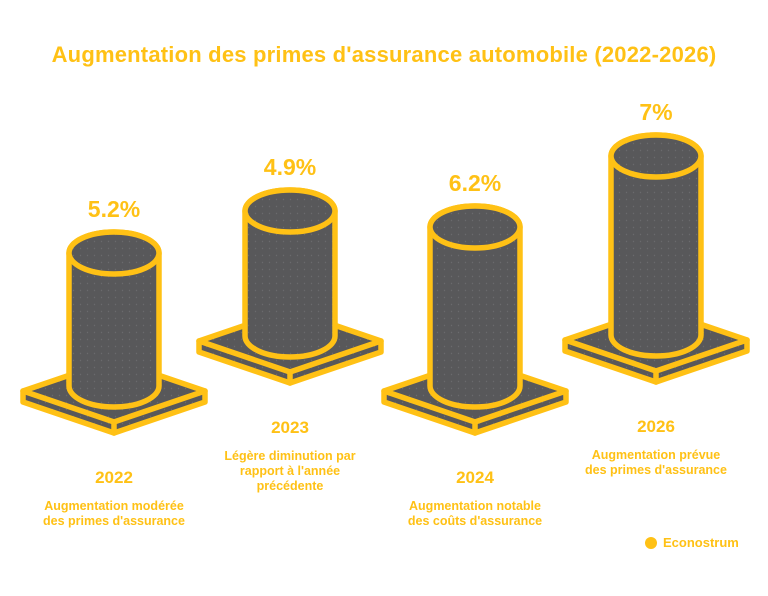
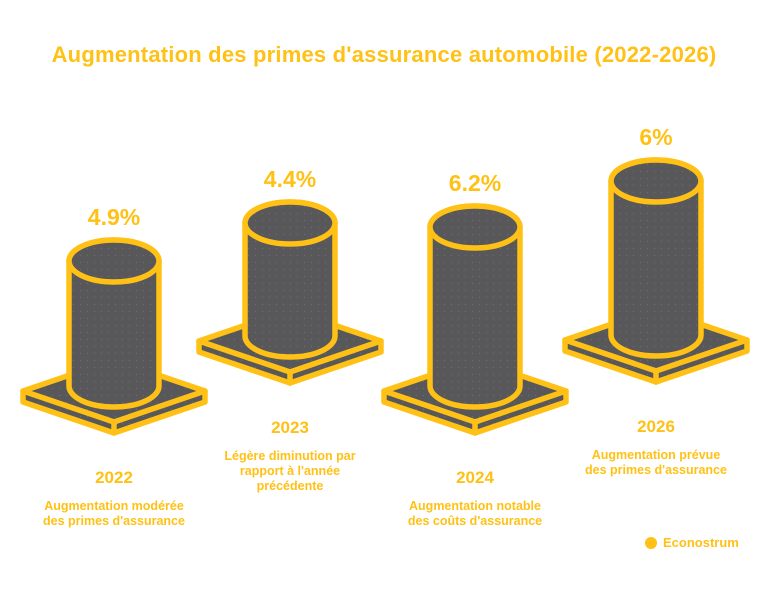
2022: 5.2% -> 4.9%
2023: 4.9% -> 4.4%
2026: 7% -> 6%
